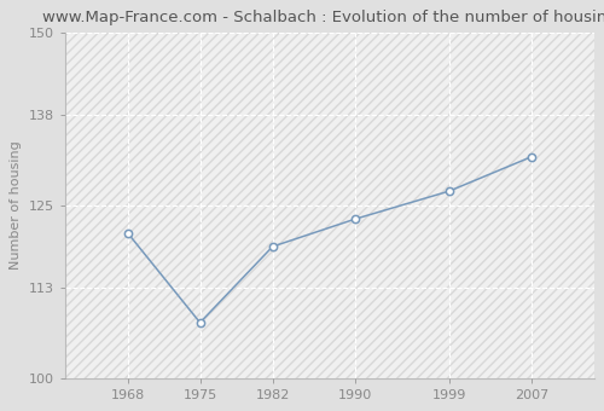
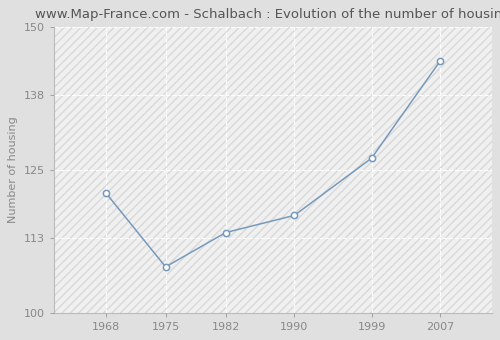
1982: 119 -> 114
1990: 123 -> 117
2007: 132 -> 144
